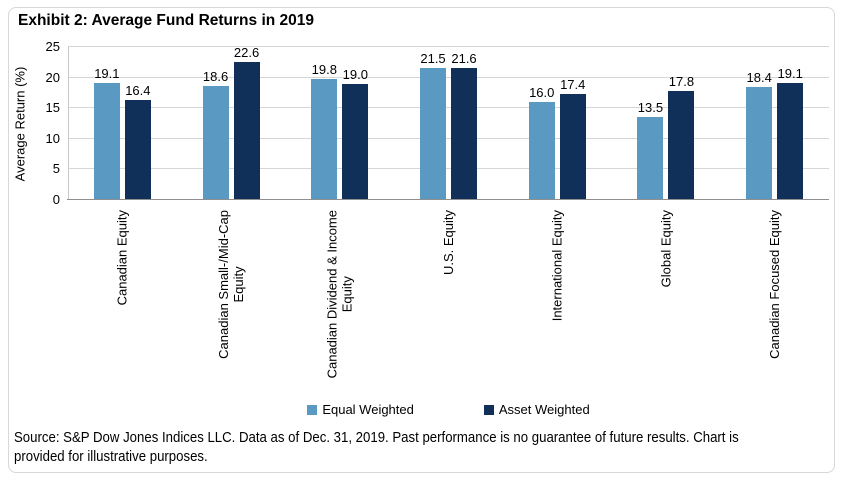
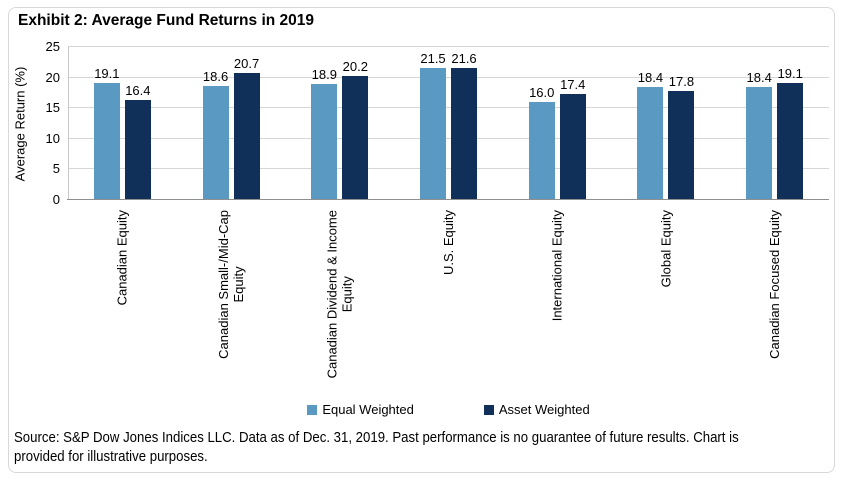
Asset Weighted/Canadian Small-/Mid-Cap Equity: 22.6 -> 20.7
Equal Weighted/Canadian Dividend & Income Equity: 19.8 -> 18.9
Asset Weighted/Canadian Dividend & Income Equity: 19.0 -> 20.2
Equal Weighted/Global Equity: 13.5 -> 18.4
